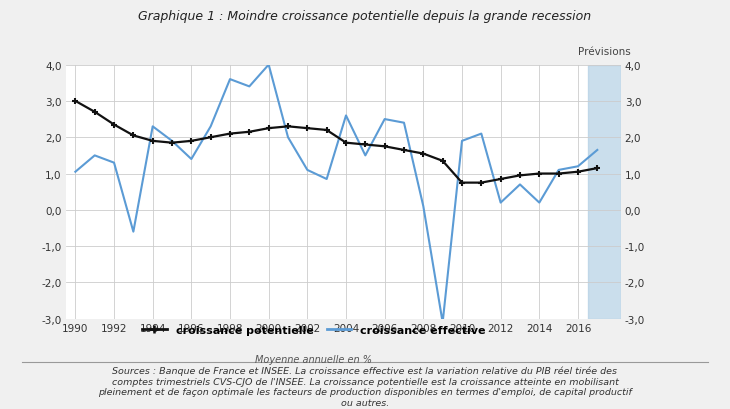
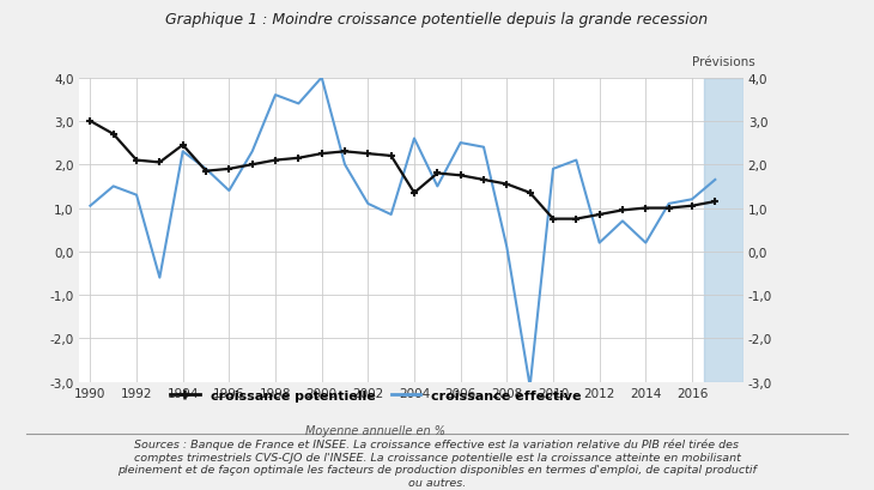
croissance potentielle/1992: 2,35 -> 2,10
croissance potentielle/1994: 1,90 -> 2,45
croissance potentielle/2004: 1,85 -> 1,35
